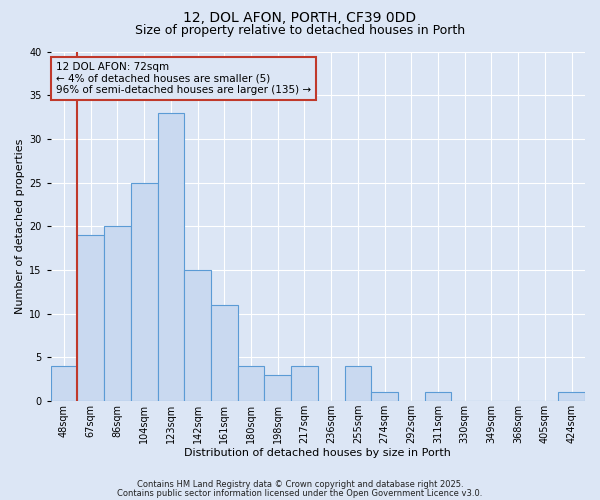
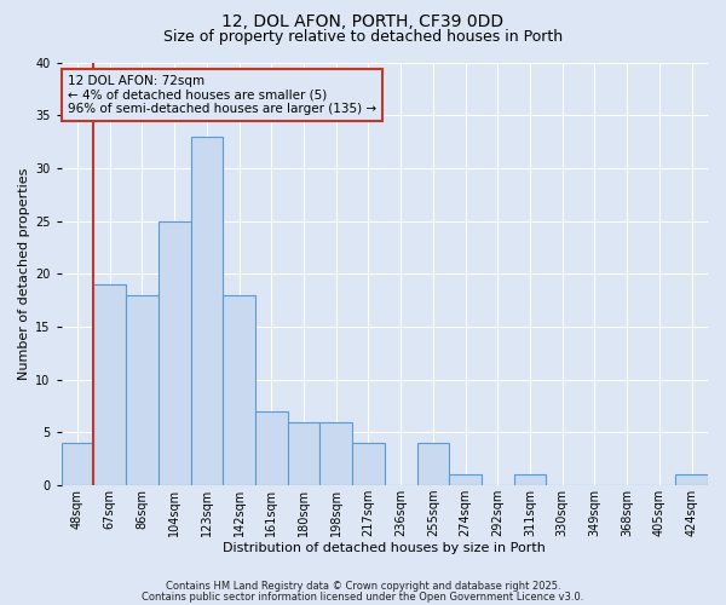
86sqm: 20 -> 18
142sqm: 15 -> 18
161sqm: 11 -> 7
180sqm: 4 -> 6
198sqm: 3 -> 6
